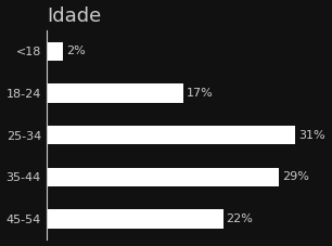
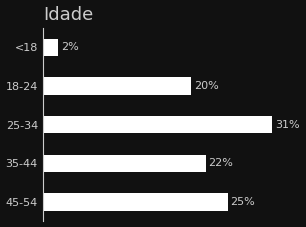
18-24: 17% -> 20%
35-44: 29% -> 22%
45-54: 22% -> 25%
